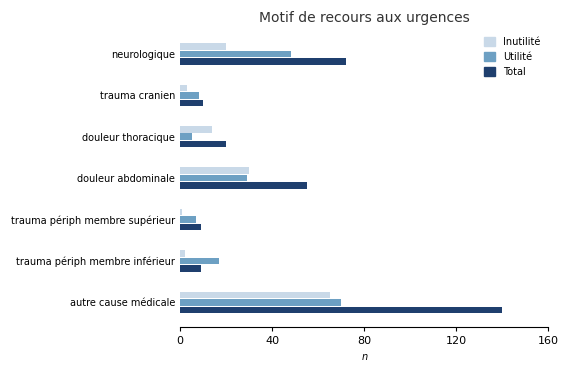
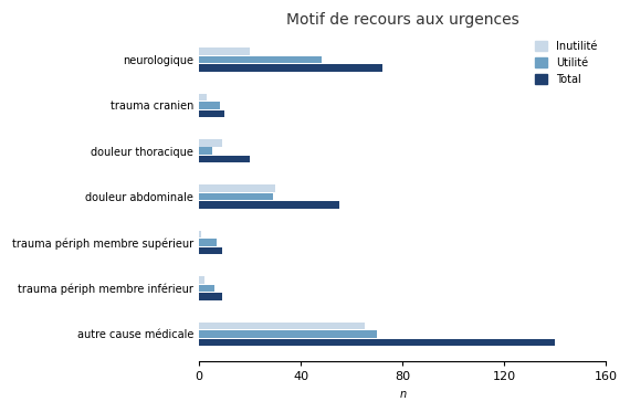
Inutilité/douleur thoracique: 14 -> 9
Utilité/trauma périph membre inférieur: 17 -> 6
